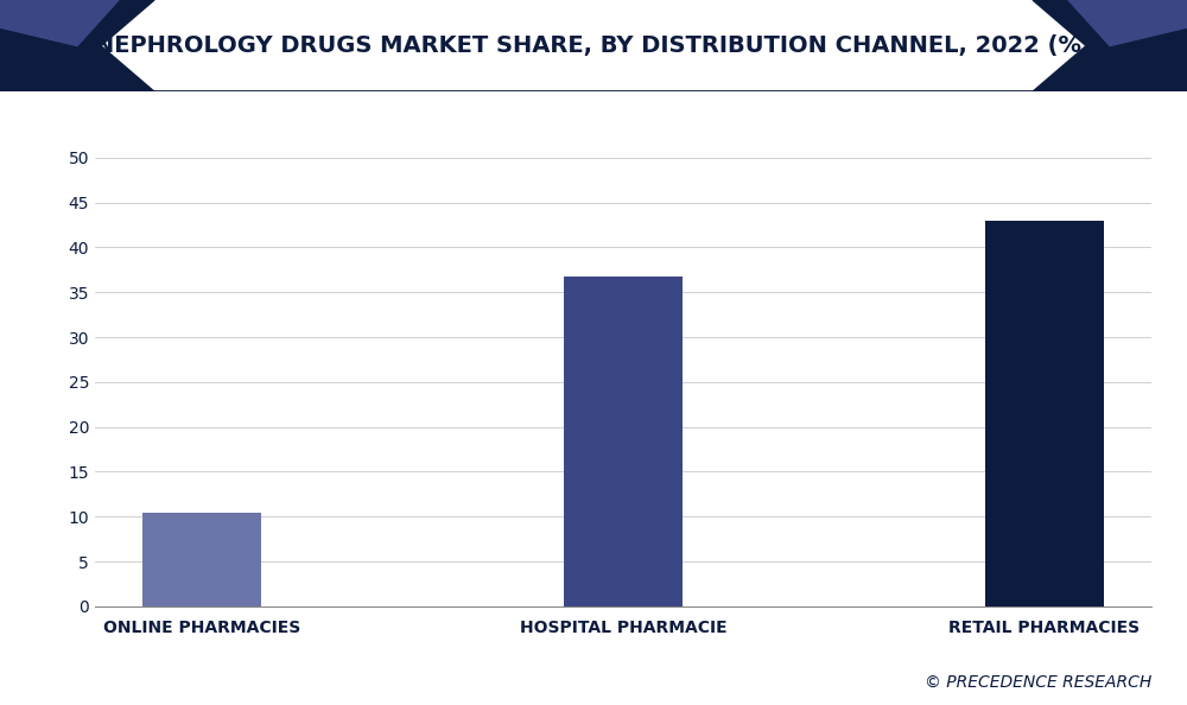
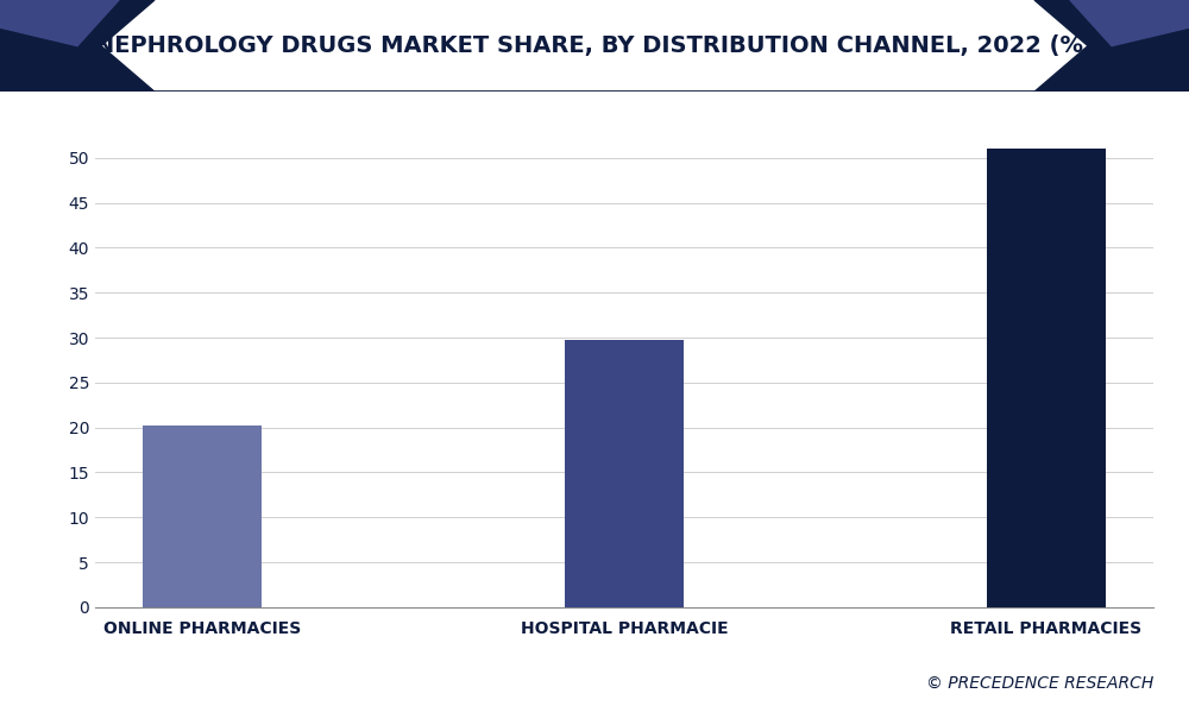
ONLINE PHARMACIES: 10.4 -> 20.2
HOSPITAL PHARMACIE: 36.8 -> 29.7
RETAIL PHARMACIES: 43.0 -> 51.1
